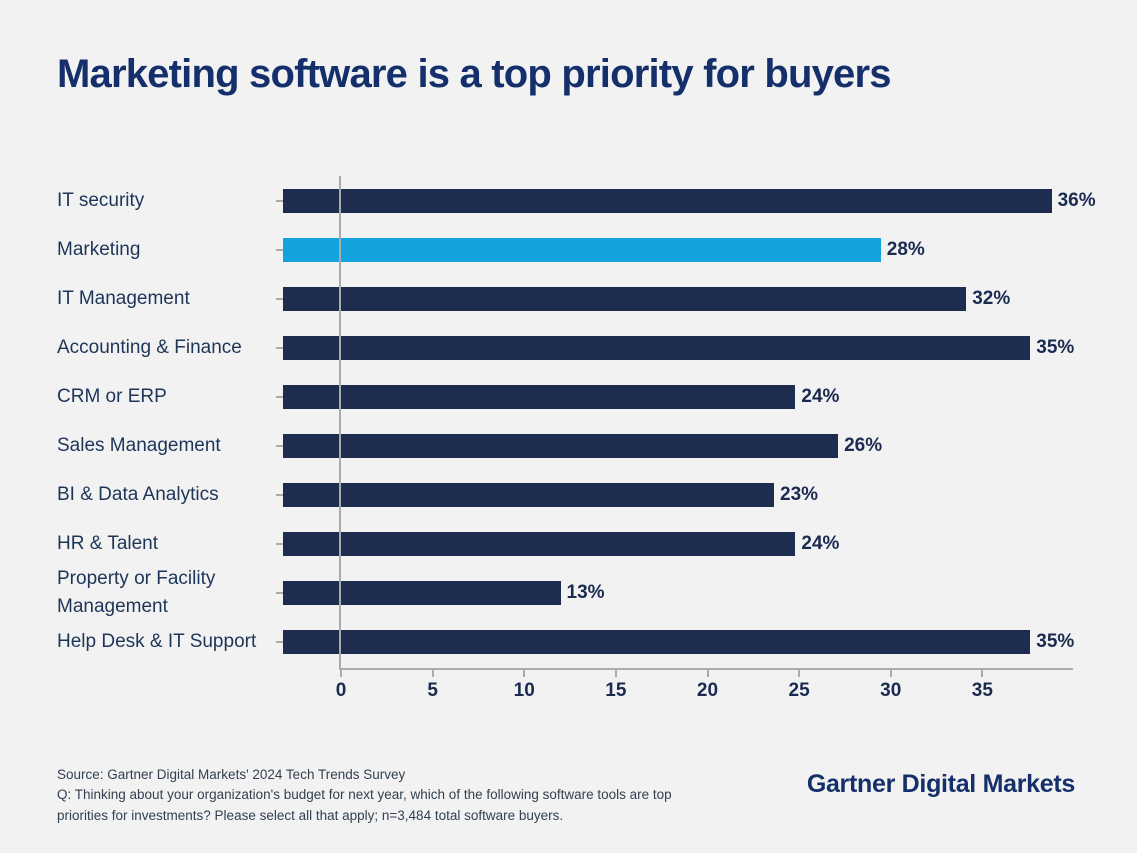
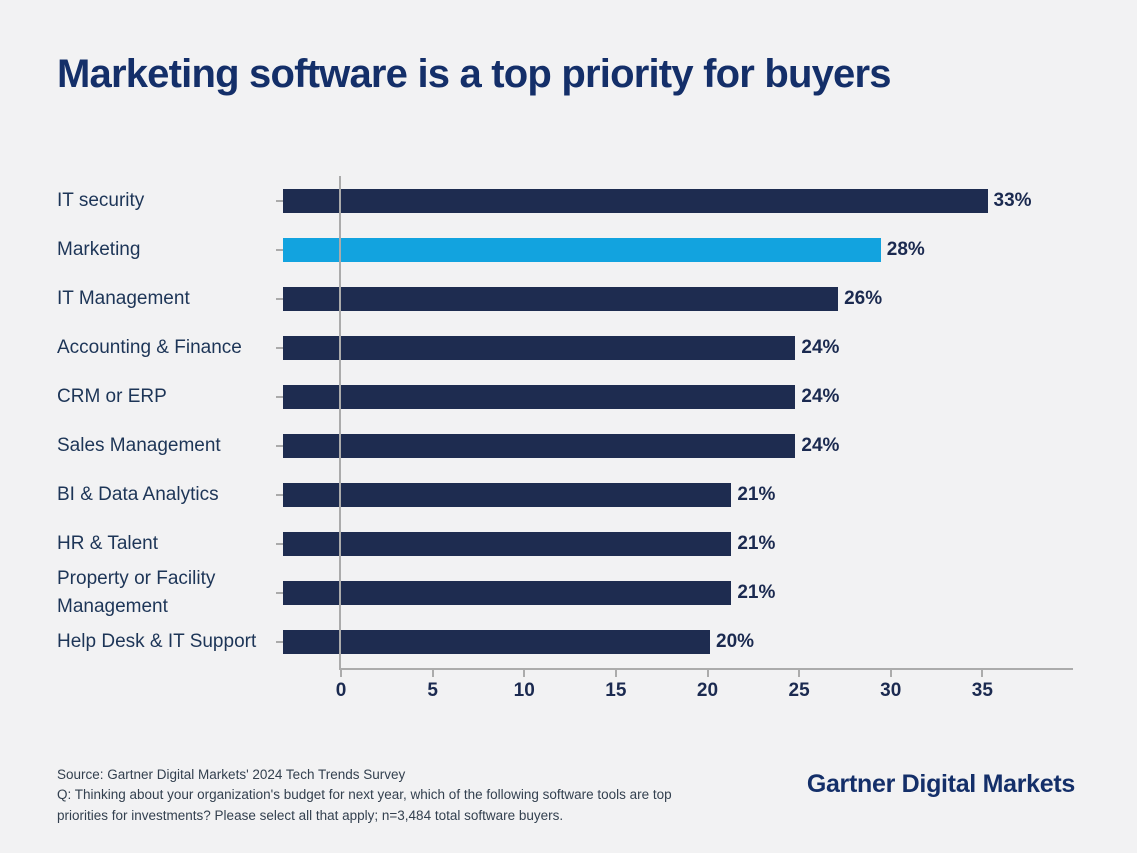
IT security: 36% -> 33%
IT Management: 32% -> 26%
Accounting & Finance: 35% -> 24%
Sales Management: 26% -> 24%
BI & Data Analytics: 23% -> 21%
HR & Talent: 24% -> 21%
Property or Facility Management: 13% -> 21%
Help Desk & IT Support: 35% -> 20%
